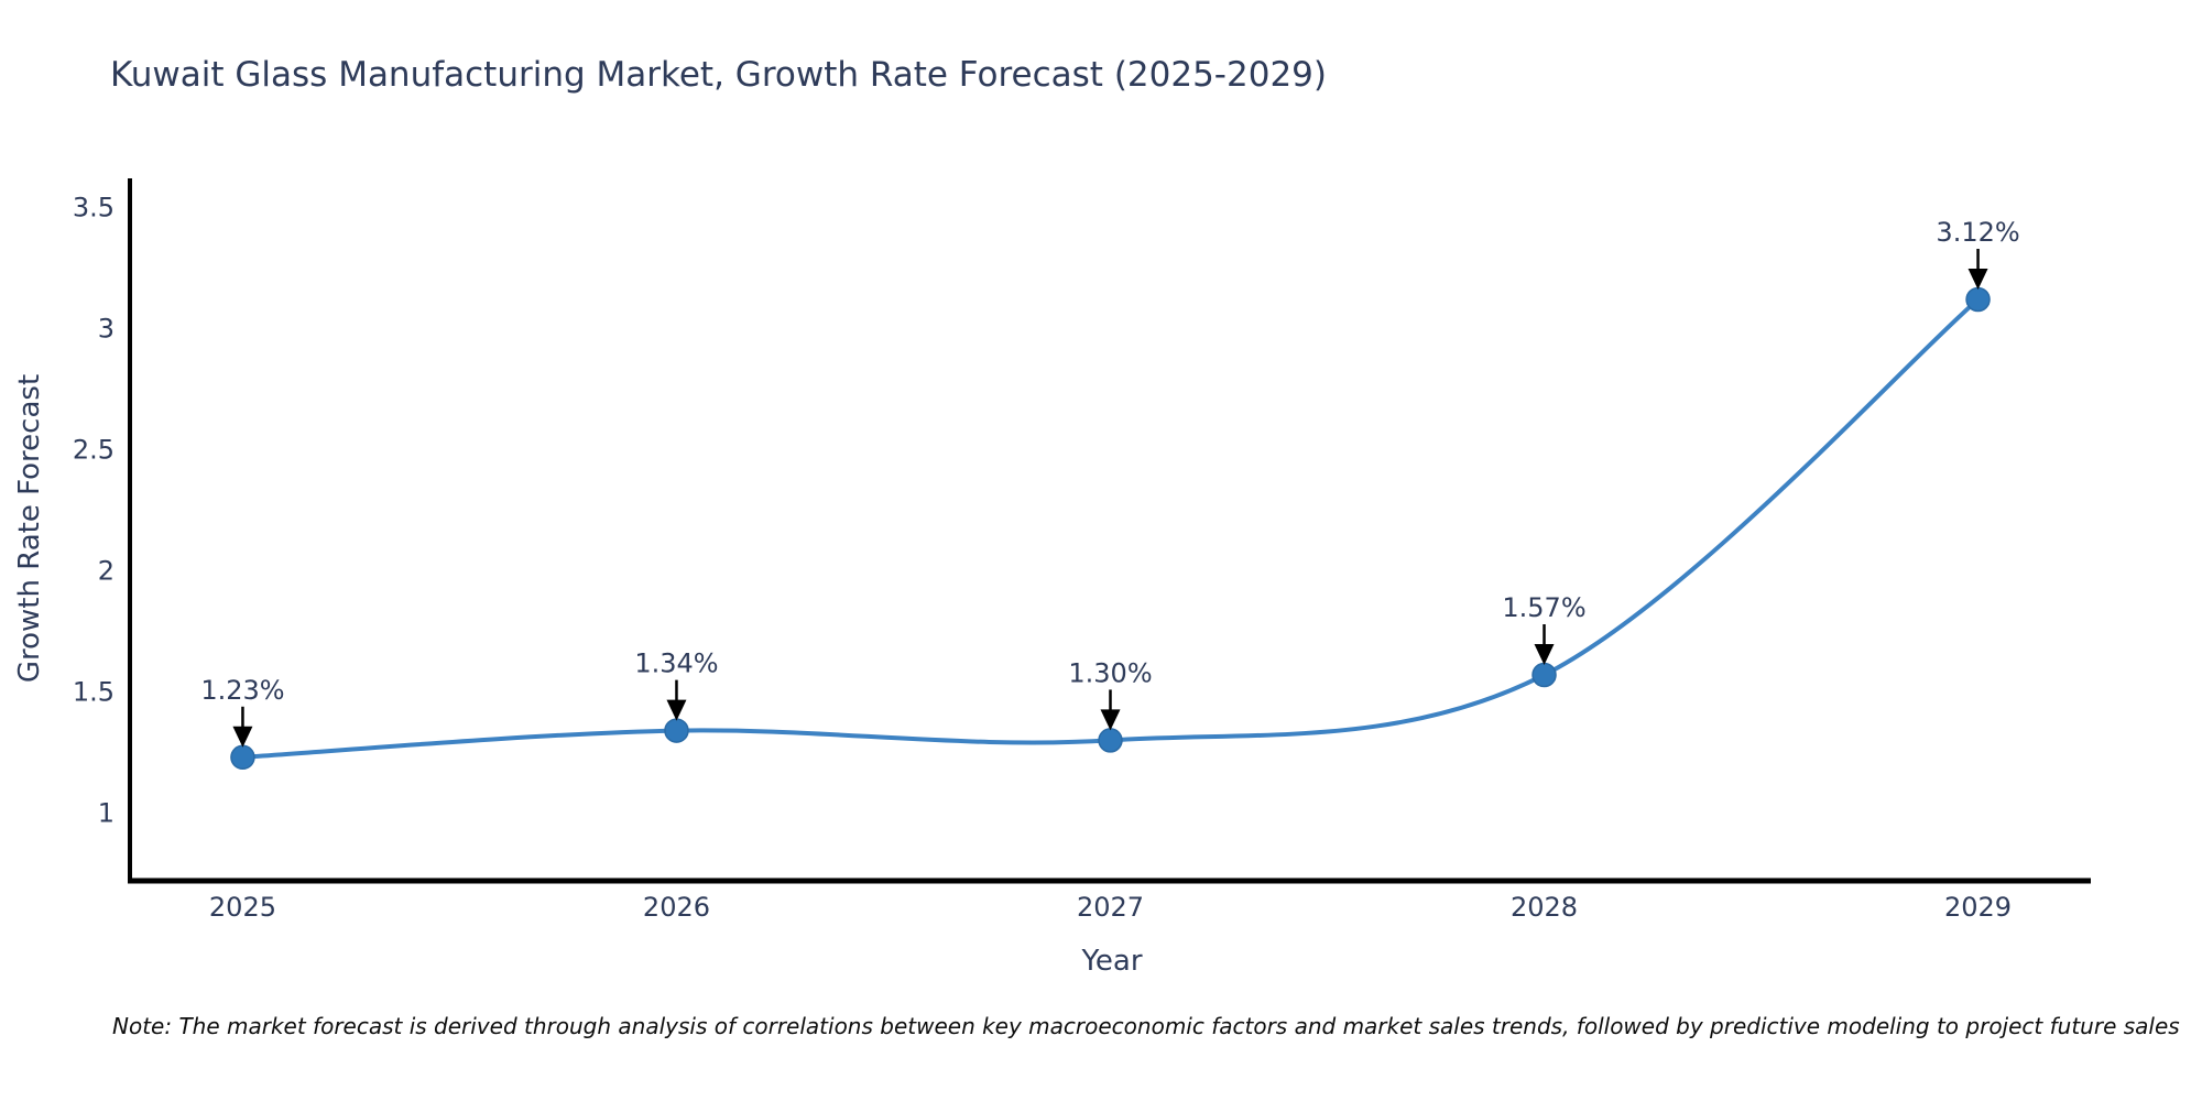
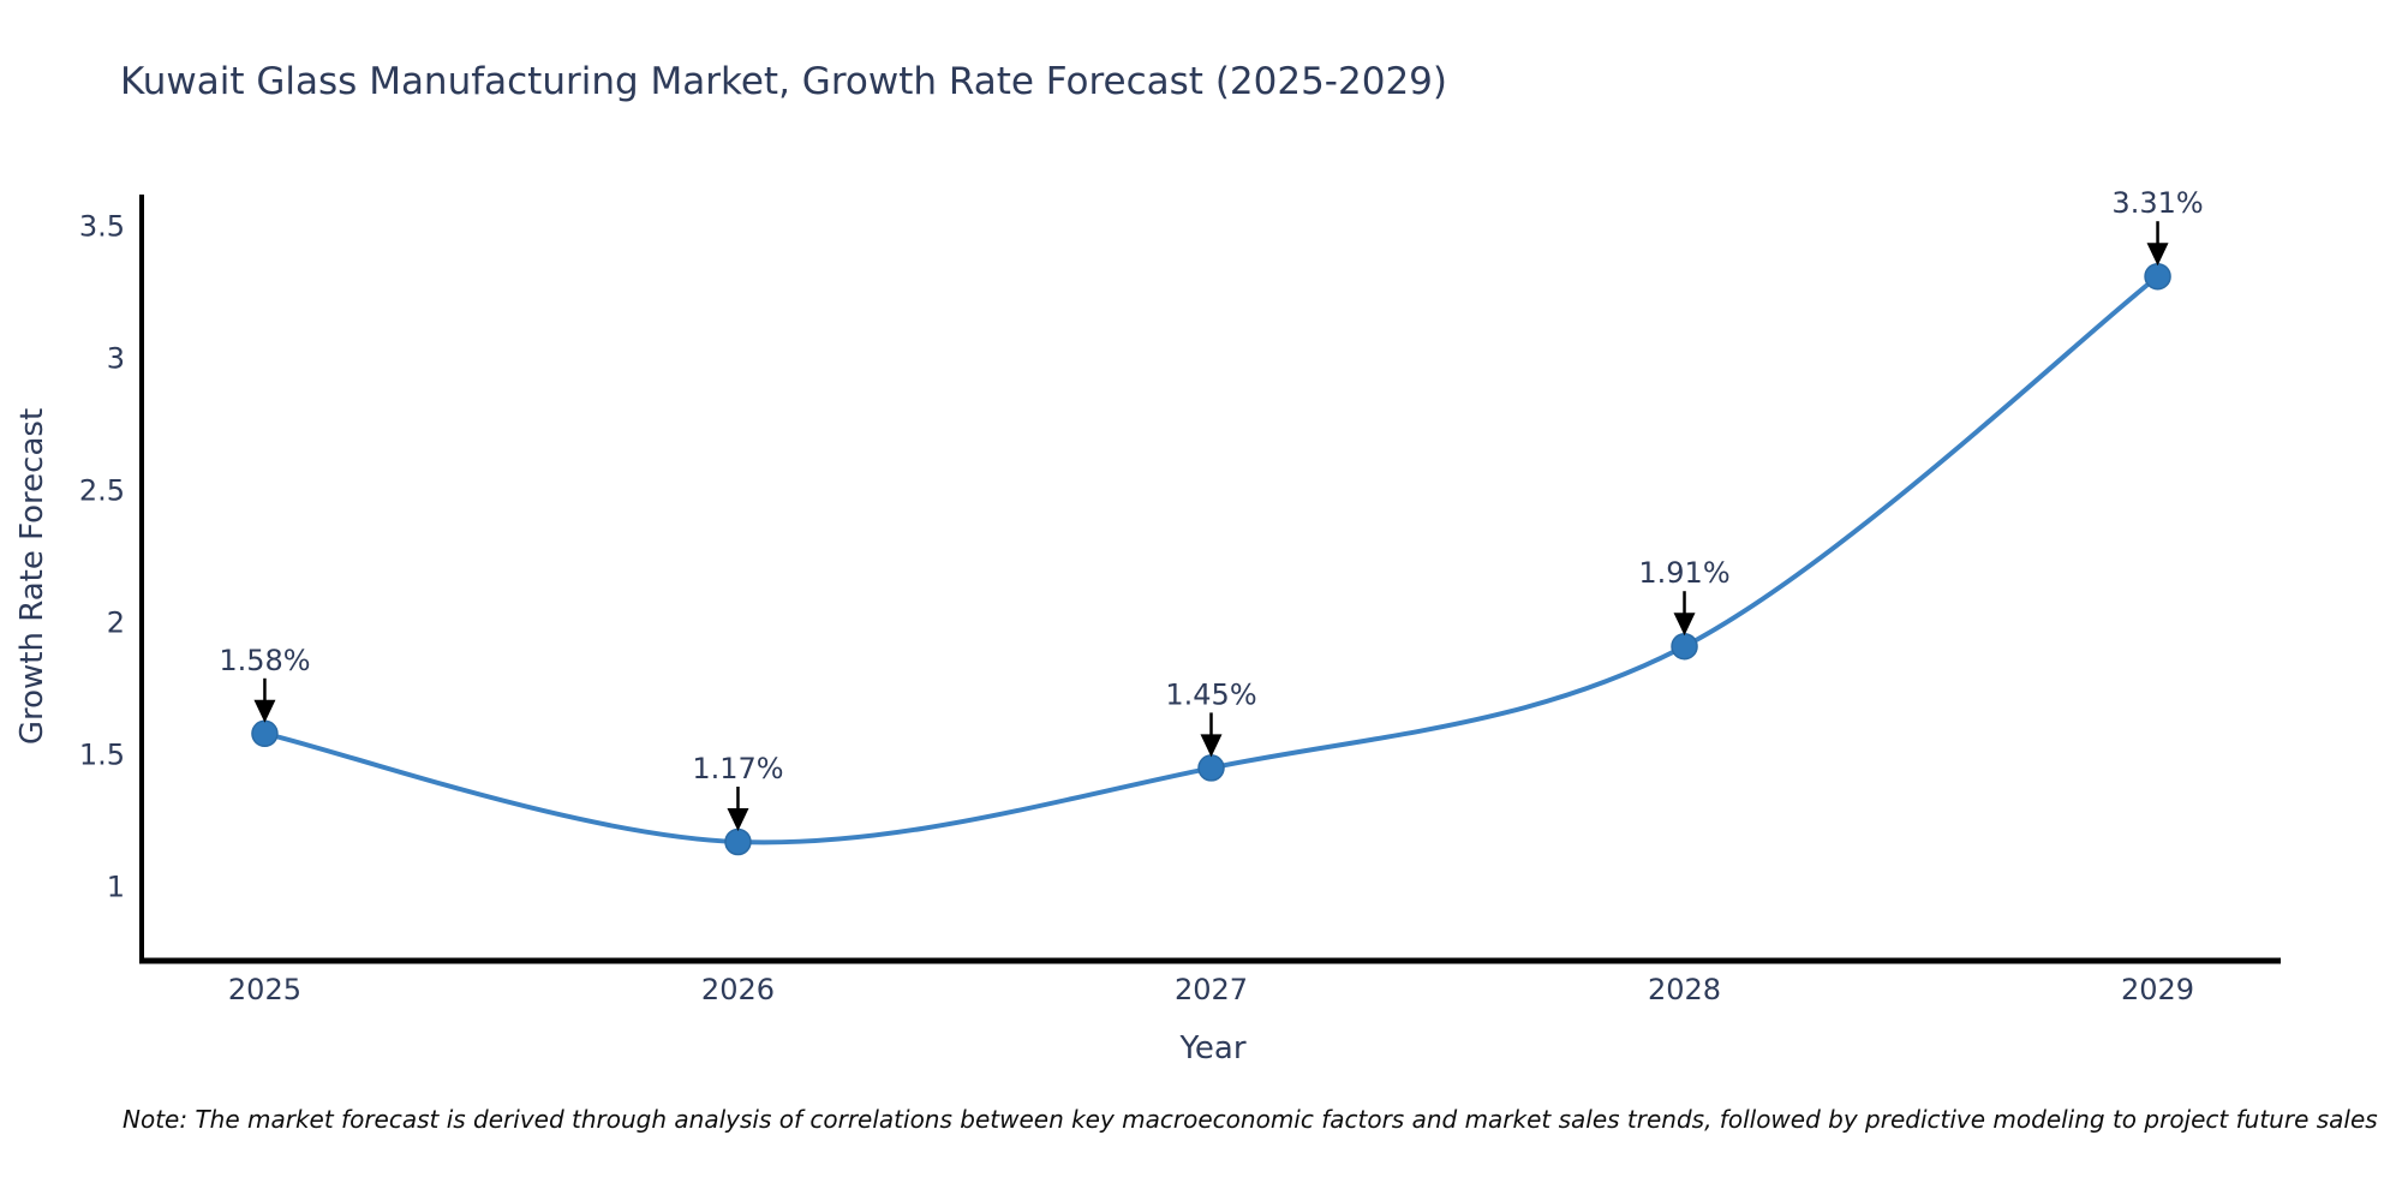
2025: 1.23% -> 1.58%
2026: 1.34% -> 1.17%
2027: 1.30% -> 1.45%
2028: 1.57% -> 1.91%
2029: 3.12% -> 3.31%
